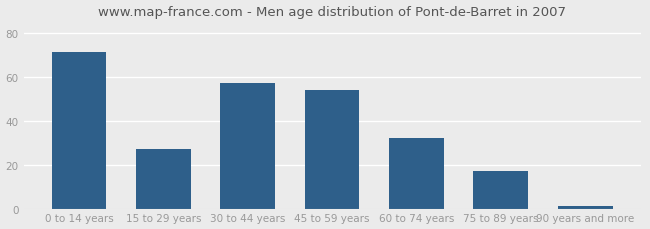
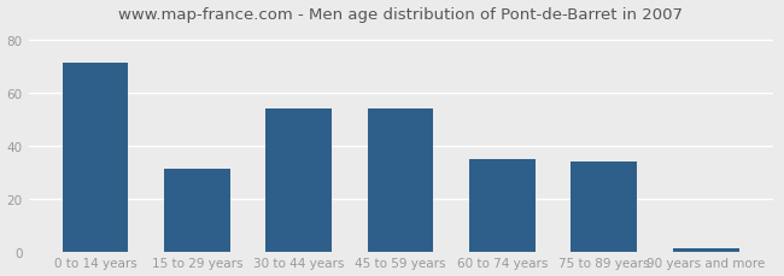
15 to 29 years: 27 -> 31
30 to 44 years: 57 -> 54
60 to 74 years: 32 -> 35
75 to 89 years: 17 -> 34
